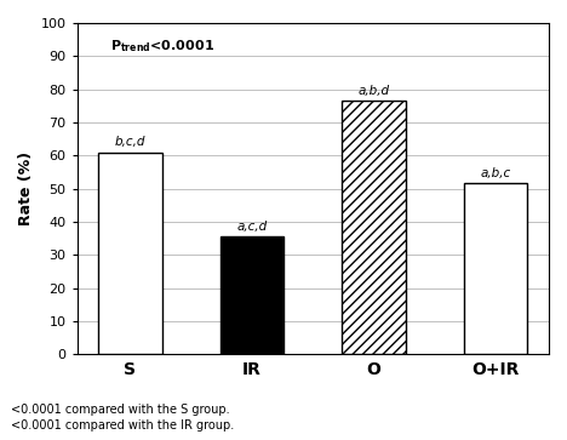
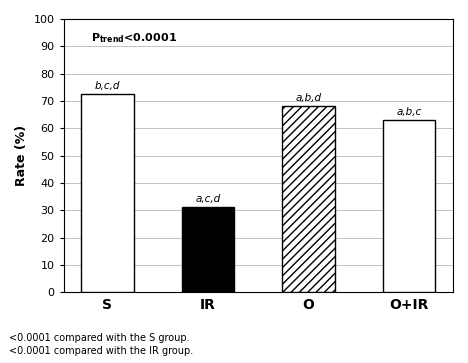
S: 61.0 -> 72.5
IR: 35.5 -> 31.0
O: 76.5 -> 68.0
O+IR: 51.5 -> 63.0
